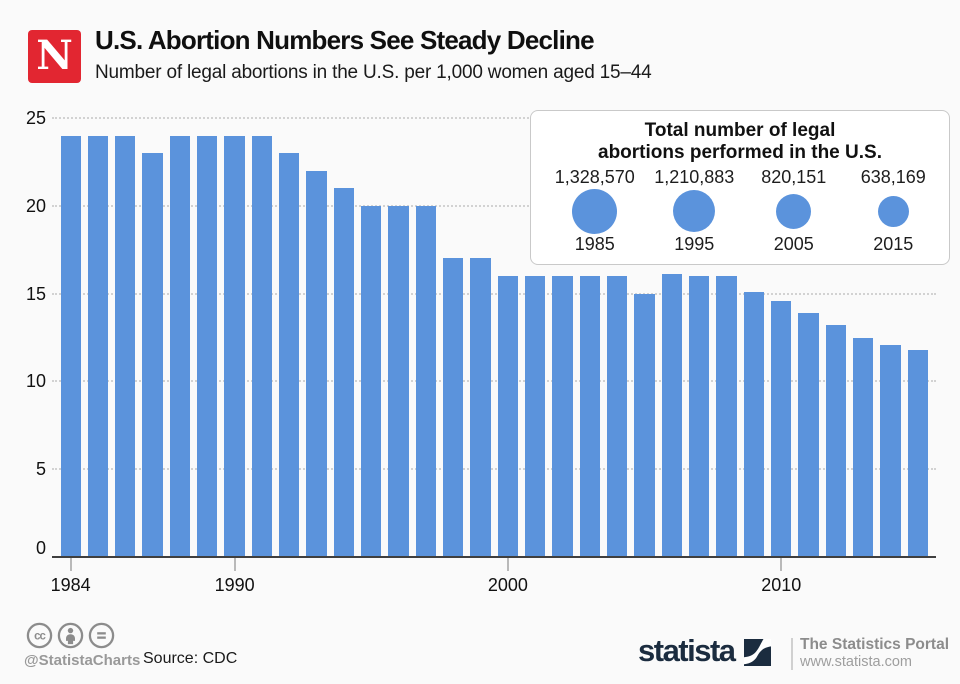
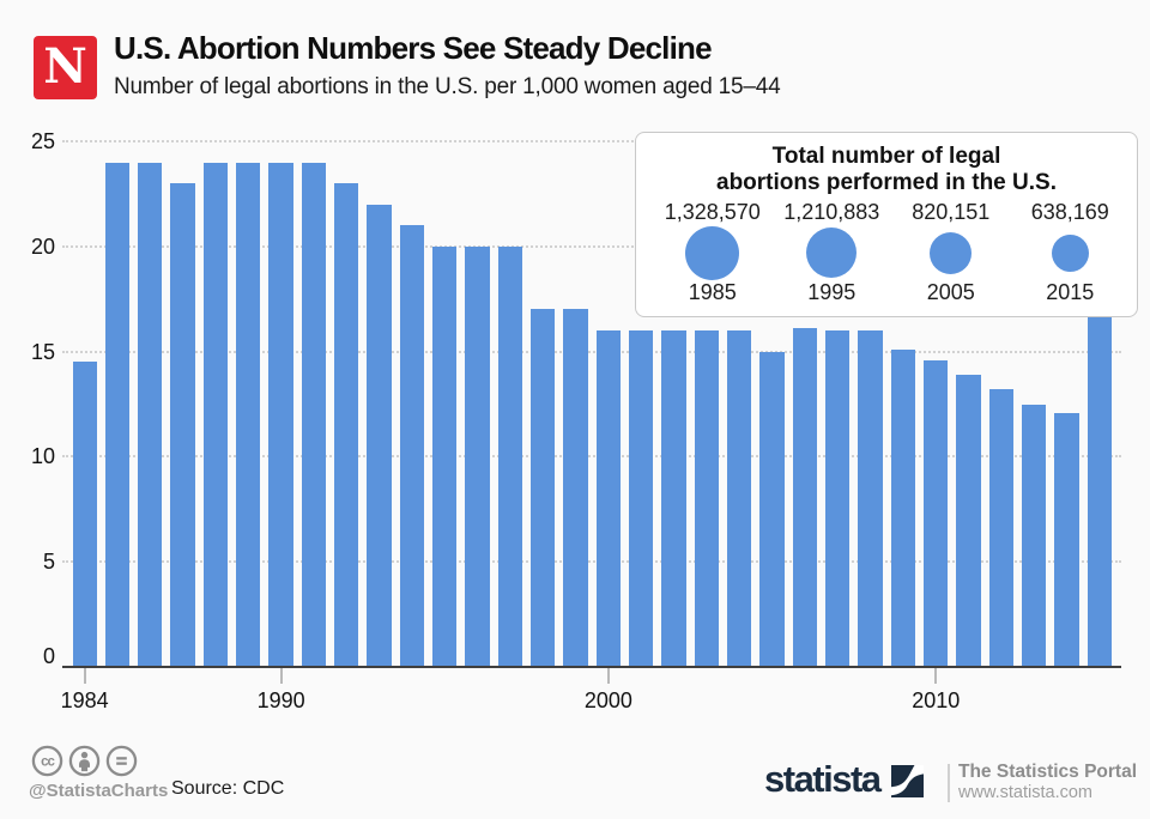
1984: 24.0 -> 14.5
2015: 11.8 -> 20.2
